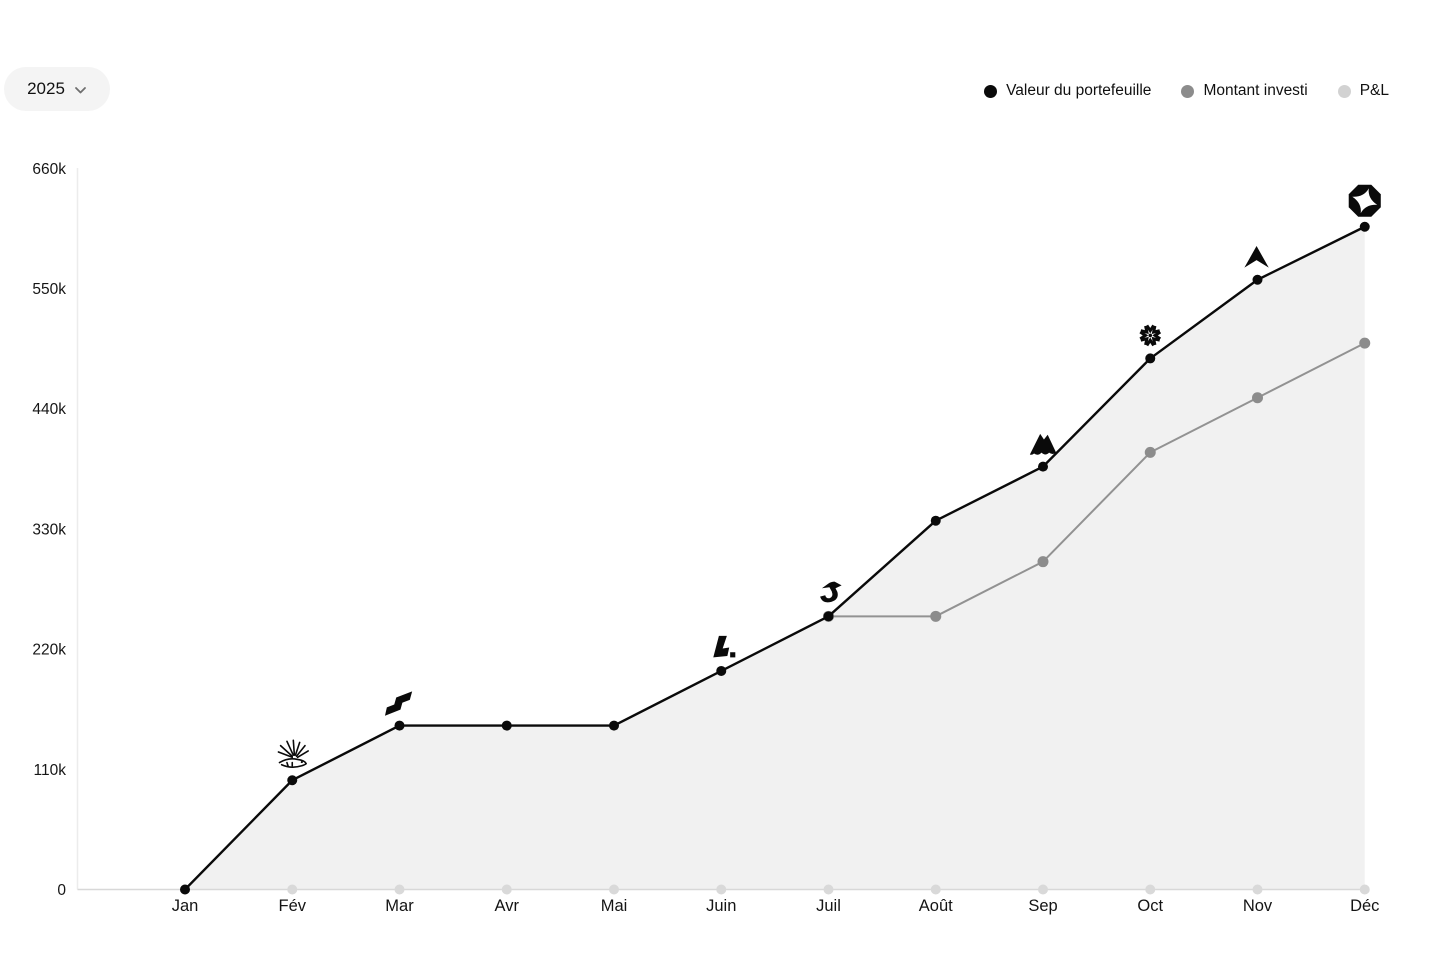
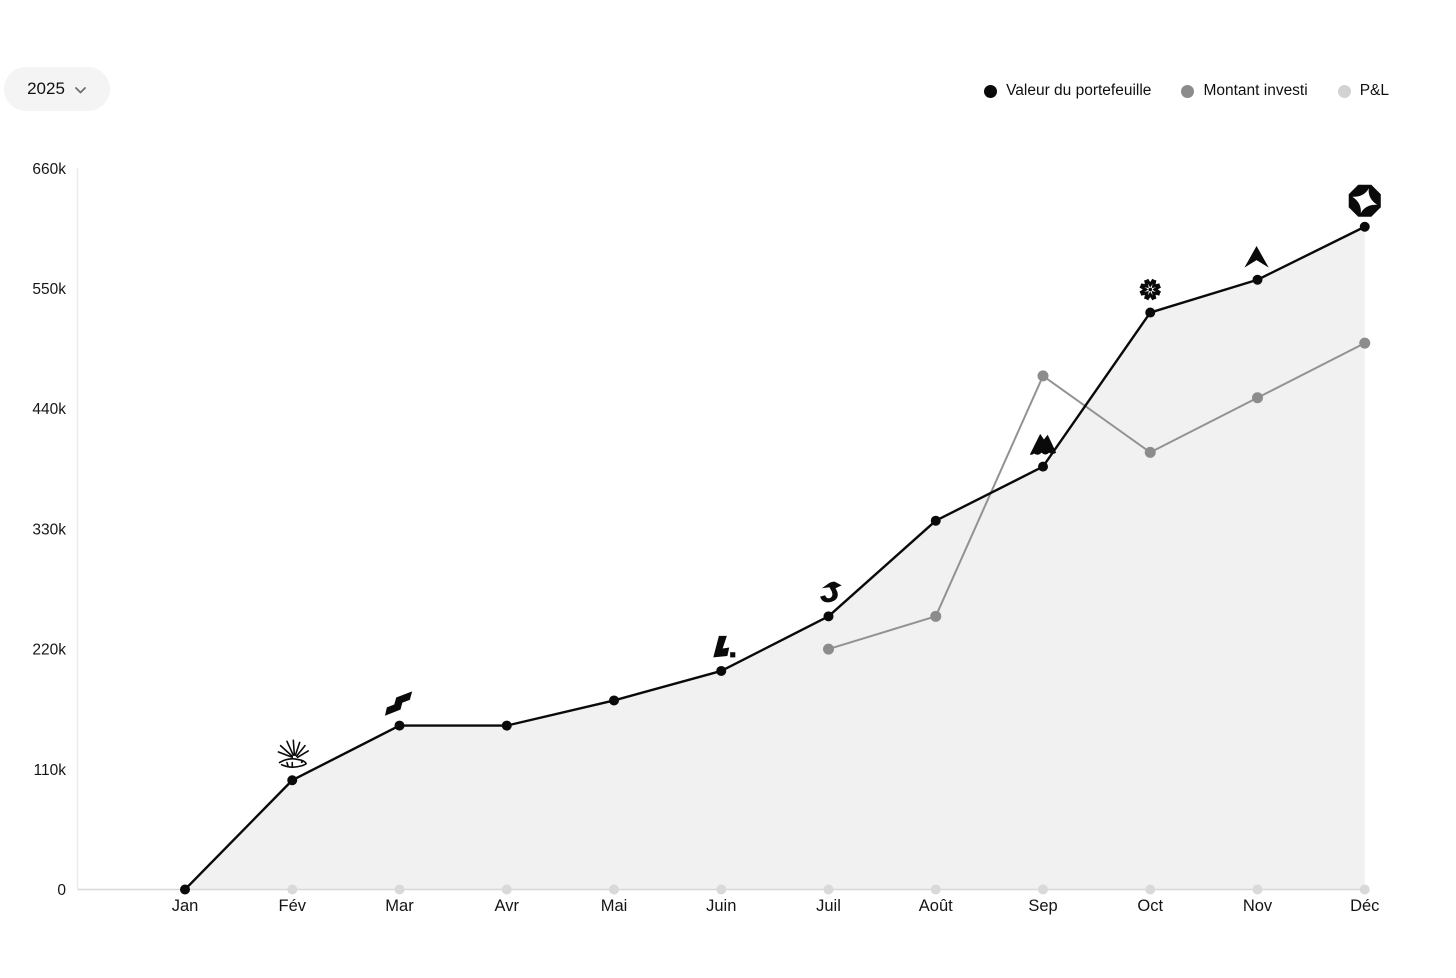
Valeur du portefeuille/Mai: 150k -> 173k
Montant investi/Juil: 250k -> 220k
Montant investi/Sep: 300k -> 470k
Valeur du portefeuille/Oct: 486k -> 528k
